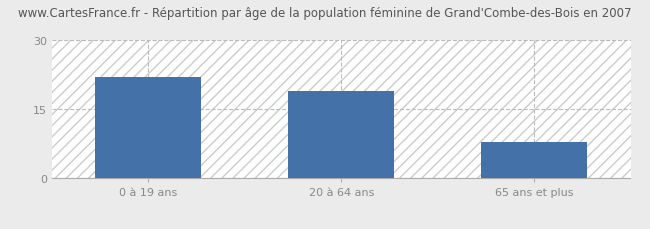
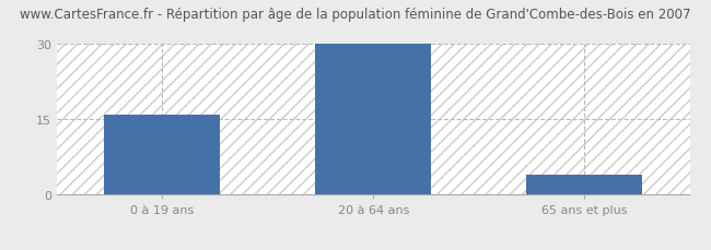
0 à 19 ans: 22 -> 16
20 à 64 ans: 19 -> 30
65 ans et plus: 8 -> 4
